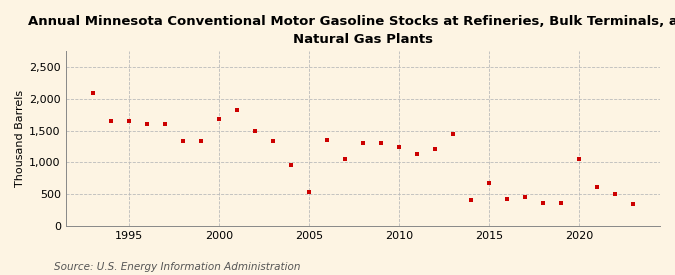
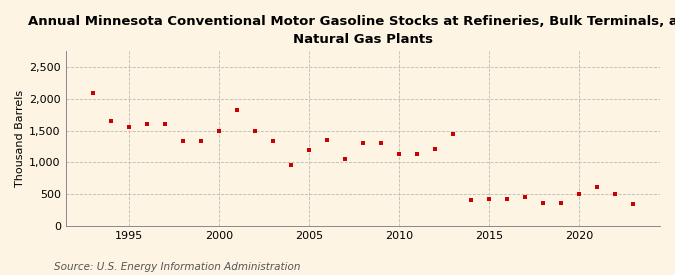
1995: 1,660 -> 1,560
2000: 1,680 -> 1,500
2005: 540 -> 1,200
2010: 1,240 -> 1,140
2015: 680 -> 420
2020: 1,060 -> 500
